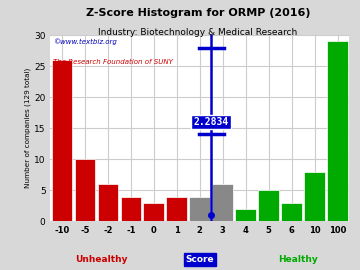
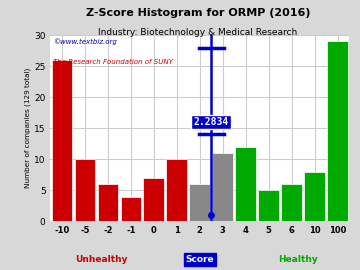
0: 3 -> 7
1: 4 -> 10
2: 4 -> 6
3: 6 -> 11
4: 2 -> 12
6: 3 -> 6
